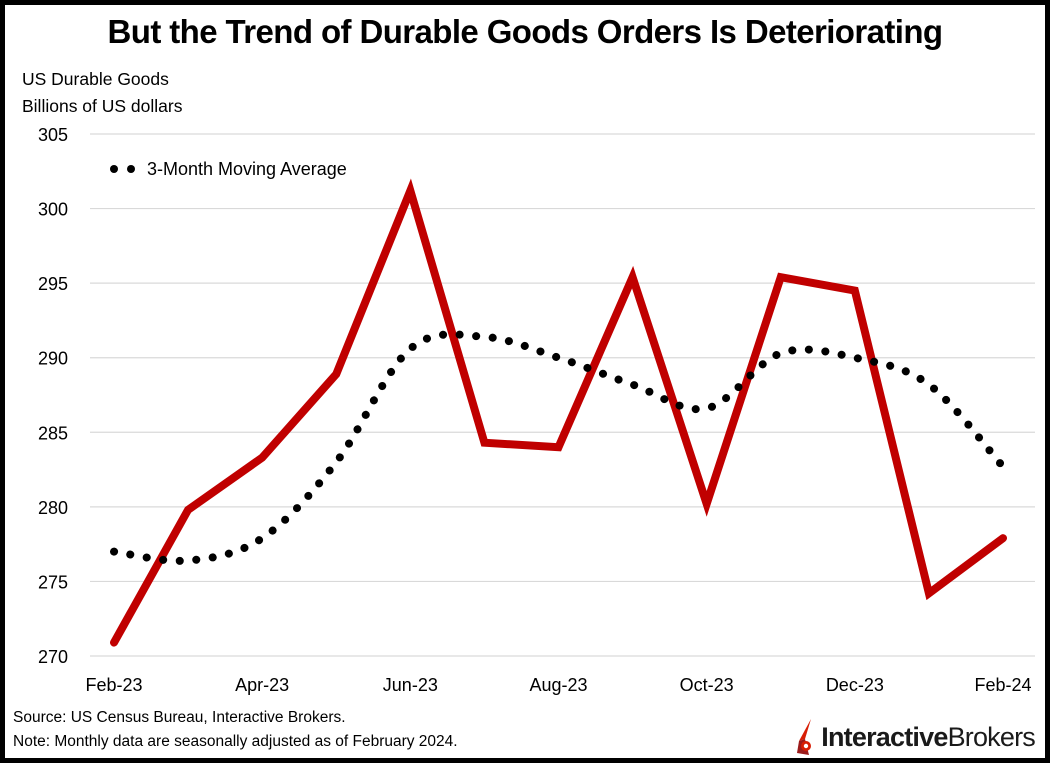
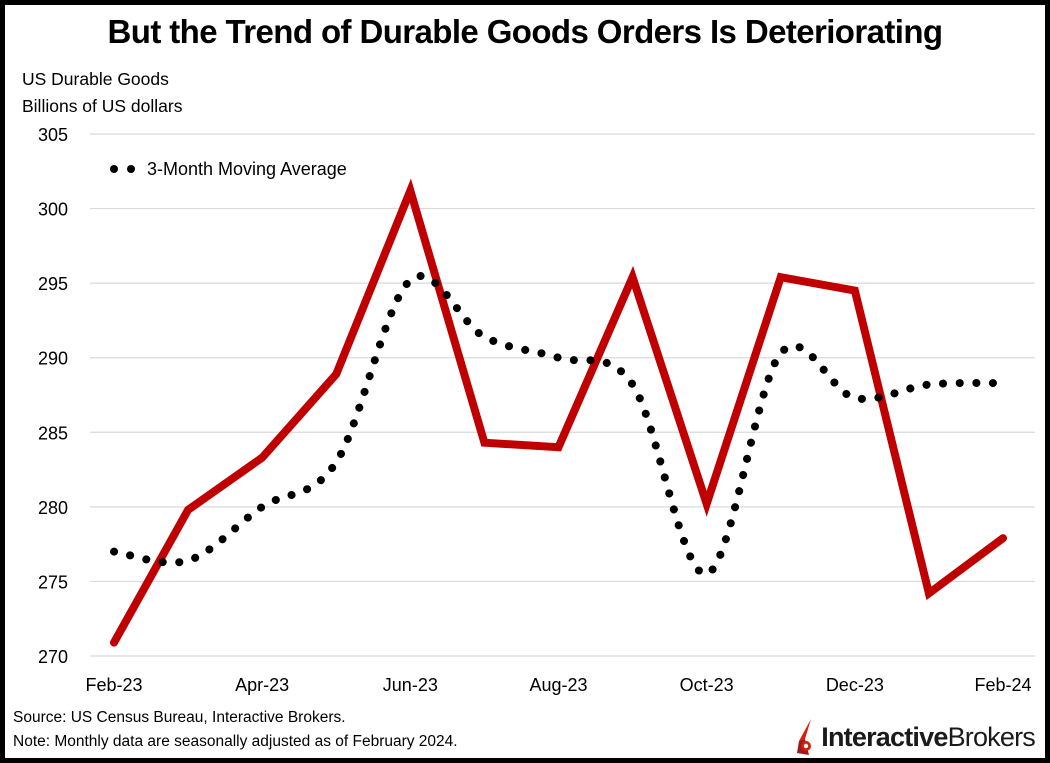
3-Month Moving Average/Apr-23: 277.9 -> 280.0
3-Month Moving Average/Jun-23: 290.6 -> 295.2
3-Month Moving Average/Oct-23: 286.6 -> 275.5
3-Month Moving Average/Dec-23: 290.0 -> 287.3
3-Month Moving Average/Feb-24: 282.7 -> 288.3
